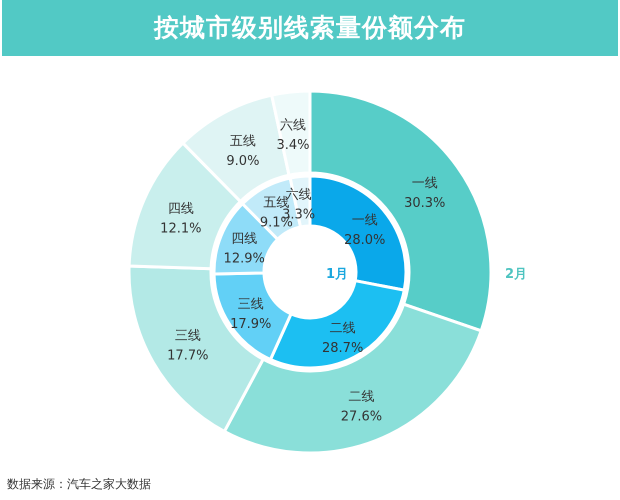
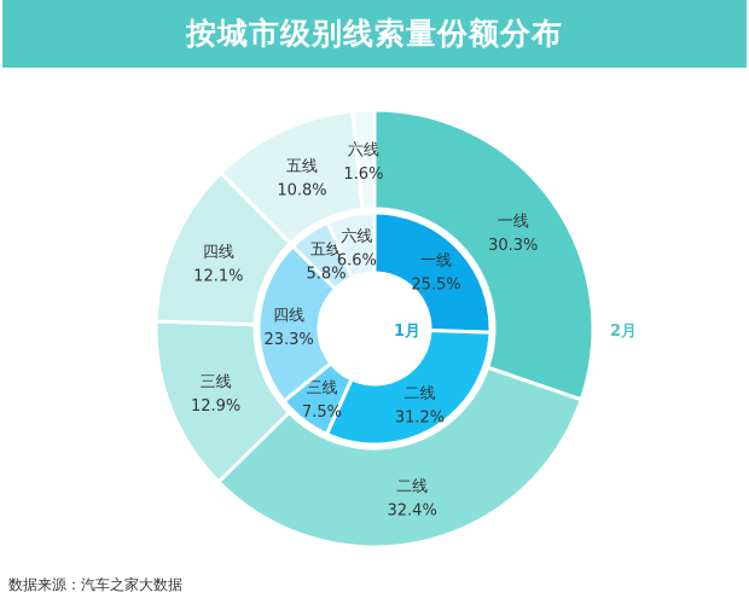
1月/一线: 28.0% -> 25.5%
1月/二线: 28.7% -> 31.2%
2月/二线: 27.6% -> 32.4%
1月/三线: 17.9% -> 7.5%
2月/三线: 17.7% -> 12.9%
1月/四线: 12.9% -> 23.3%
1月/五线: 9.1% -> 5.8%
2月/五线: 9.0% -> 10.8%
1月/六线: 3.3% -> 6.6%
2月/六线: 3.4% -> 1.6%
